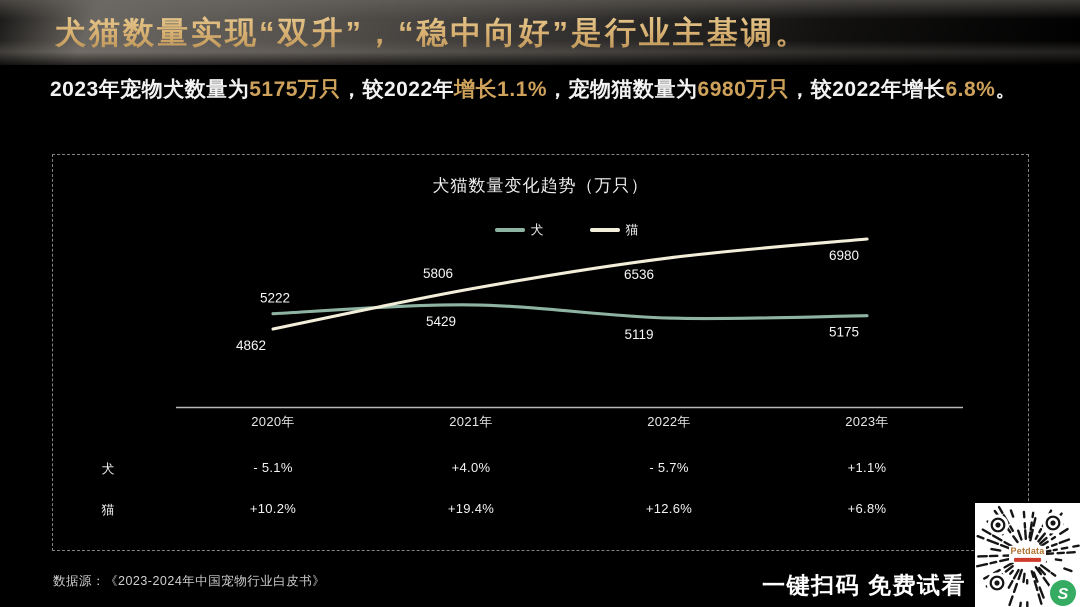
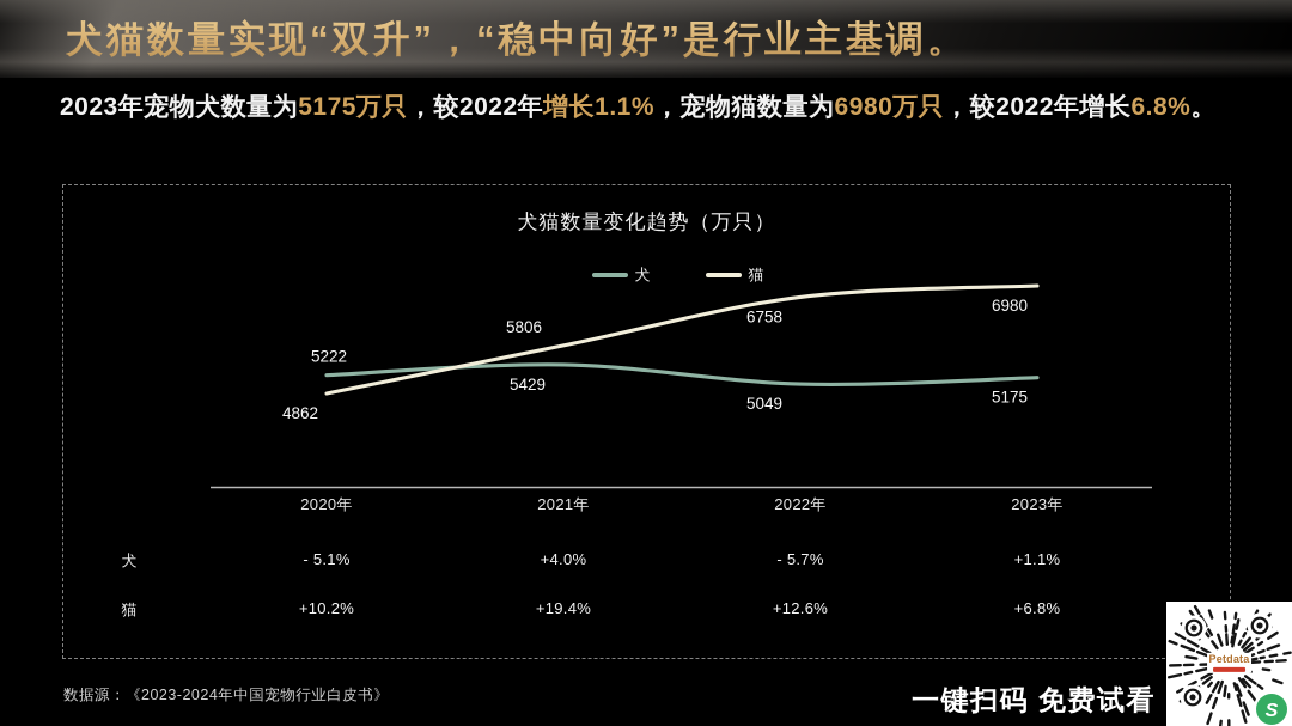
犬/2022年: 5119 -> 5049
猫/2022年: 6536 -> 6758
